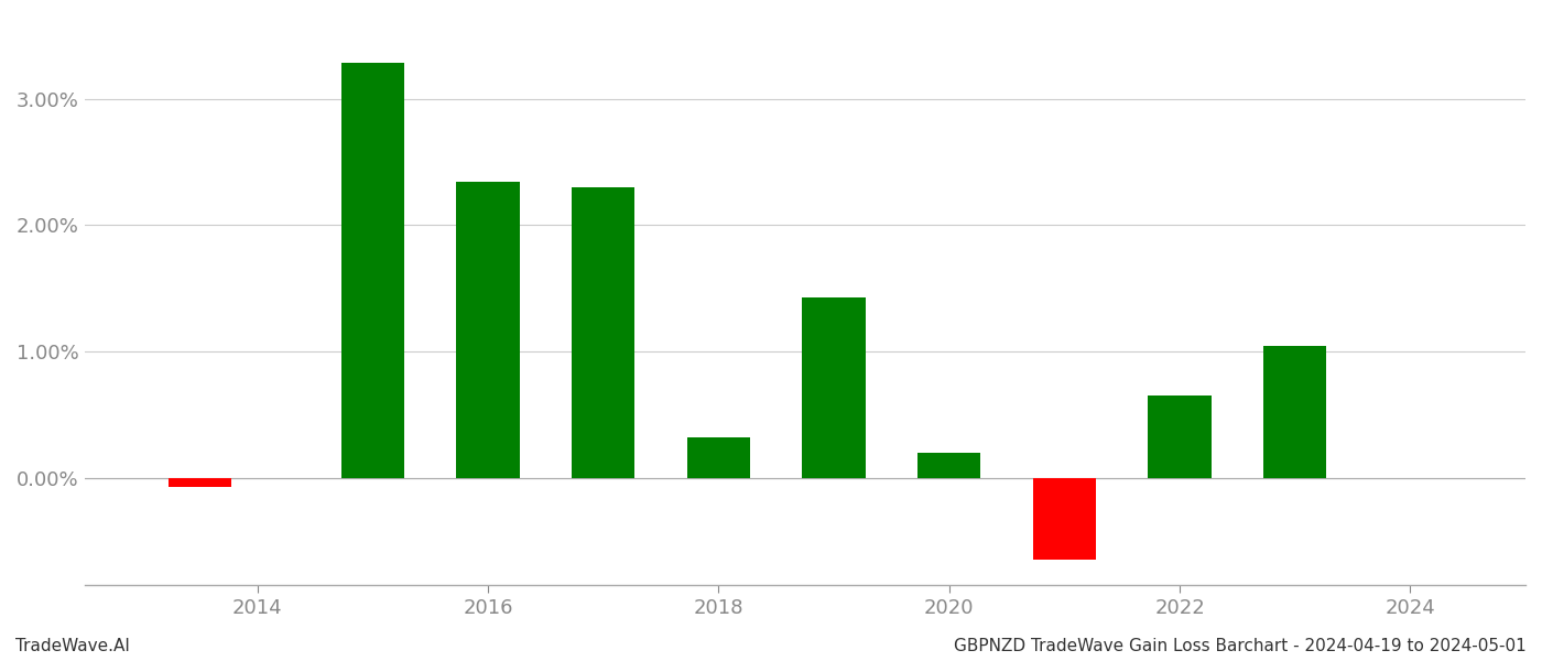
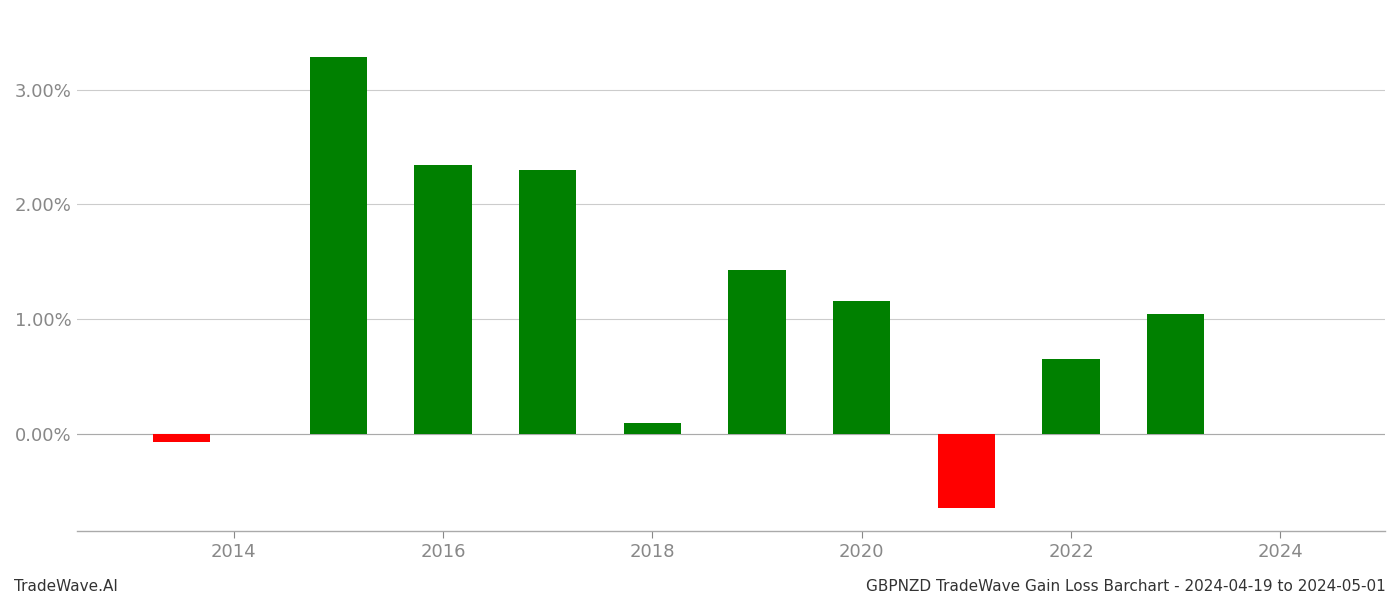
2018: 0.32% -> 0.09%
2020: 0.20% -> 1.16%
